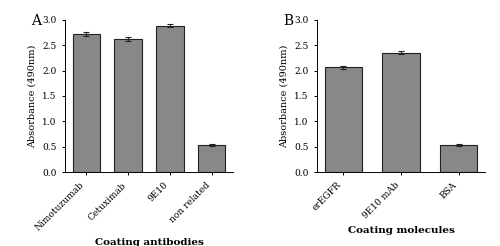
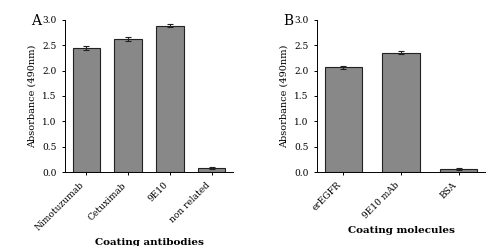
Nimotuzumab: 2.72 -> 2.45
non related: 0.54 -> 0.08
BSA: 0.54 -> 0.07
